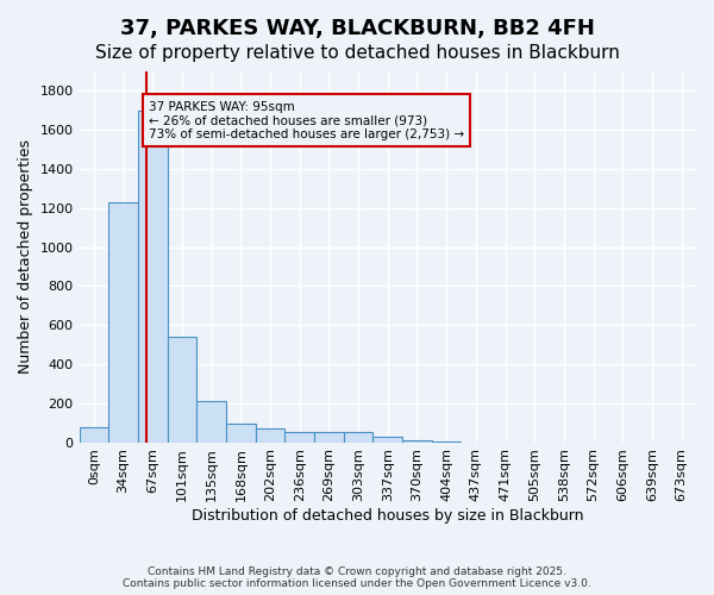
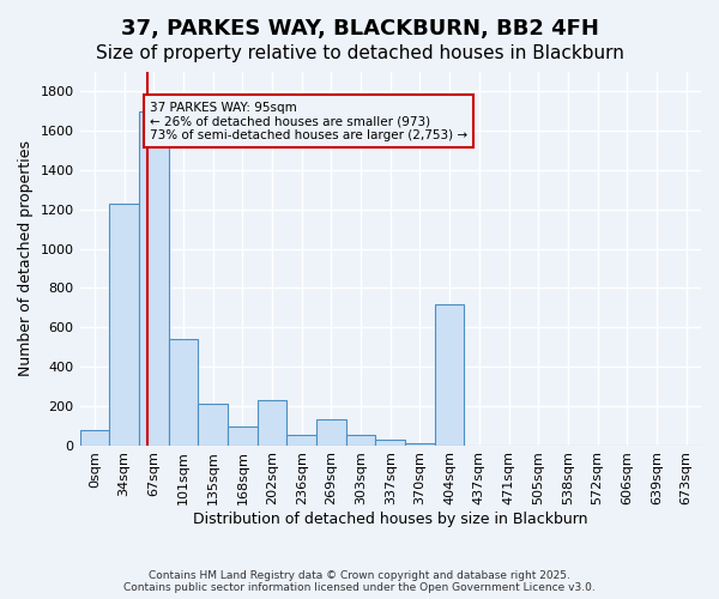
202sqm: 70 -> 230
269sqm: 50 -> 130
404sqm: 0 -> 720
